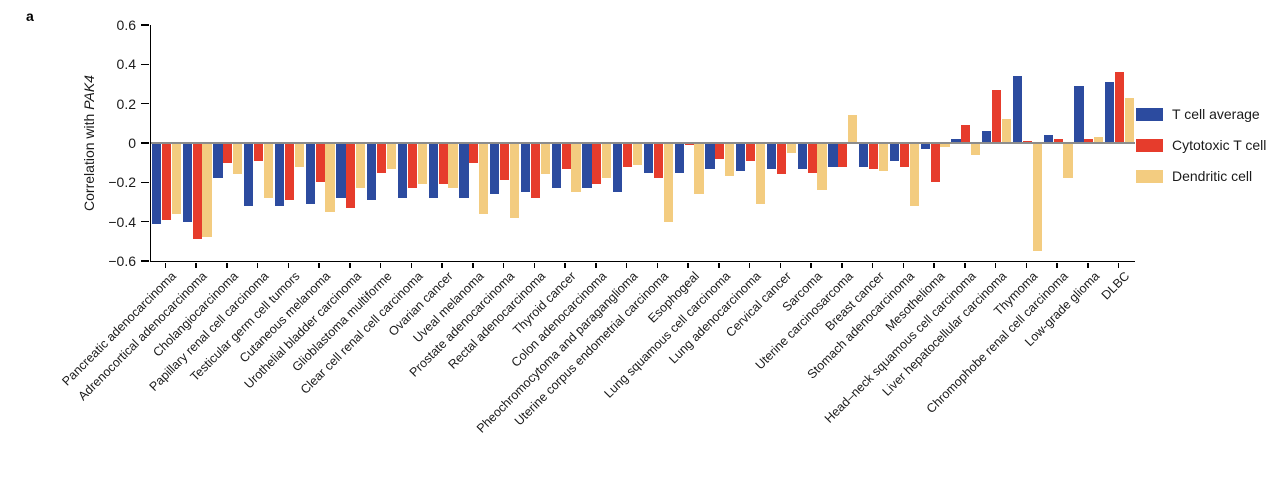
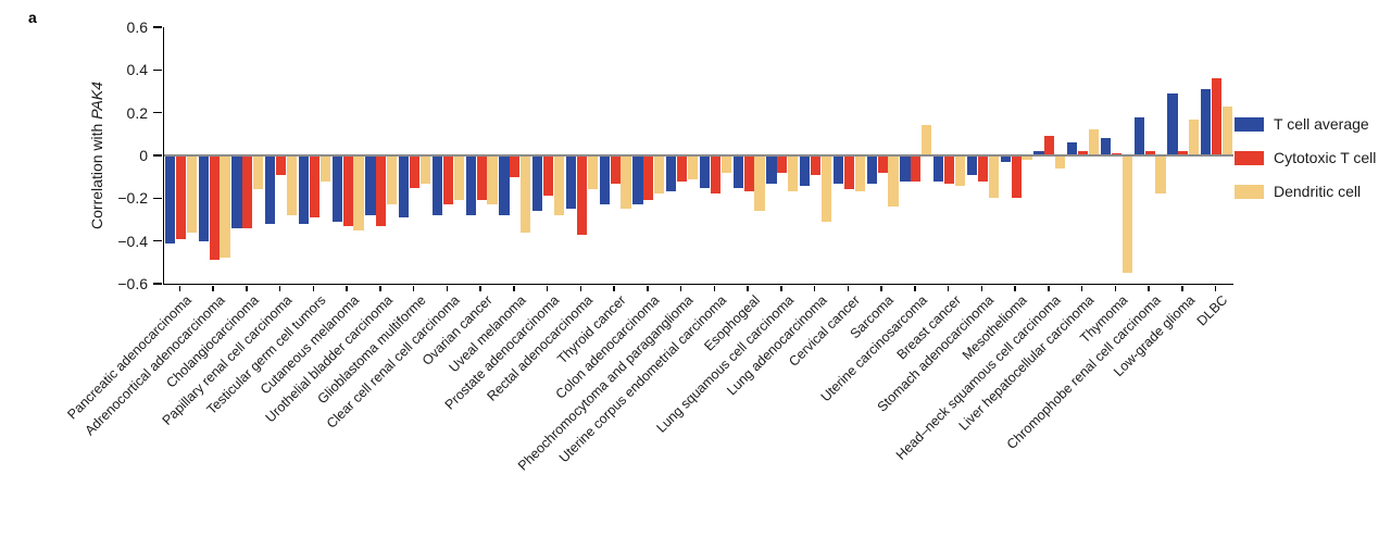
T cell average/Cholangiocarcinoma: -0.18 -> -0.34
Cytotoxic T cell/Cholangiocarcinoma: -0.10 -> -0.34
Cytotoxic T cell/Cutaneous melanoma: -0.20 -> -0.33
Dendritic cell/Prostate adenocarcinoma: -0.38 -> -0.28
Cytotoxic T cell/Rectal adenocarcinoma: -0.28 -> -0.37
T cell average/Pheochromocytoma and paraganglioma: -0.25 -> -0.17
Dendritic cell/Uterine corpus endometrial carcinoma: -0.40 -> -0.08
Cytotoxic T cell/Esophogeal: -0.01 -> -0.17
Dendritic cell/Cervical cancer: -0.05 -> -0.17
Cytotoxic T cell/Sarcoma: -0.15 -> -0.08
Dendritic cell/Stomach adenocarcinoma: -0.32 -> -0.20
Cytotoxic T cell/Liver hepatocellular carcinoma: 0.27 -> 0.02
T cell average/Thymoma: 0.34 -> 0.08
T cell average/Chromophobe renal cell carcinoma: 0.04 -> 0.18
Dendritic cell/Low-grade glioma: 0.03 -> 0.17
